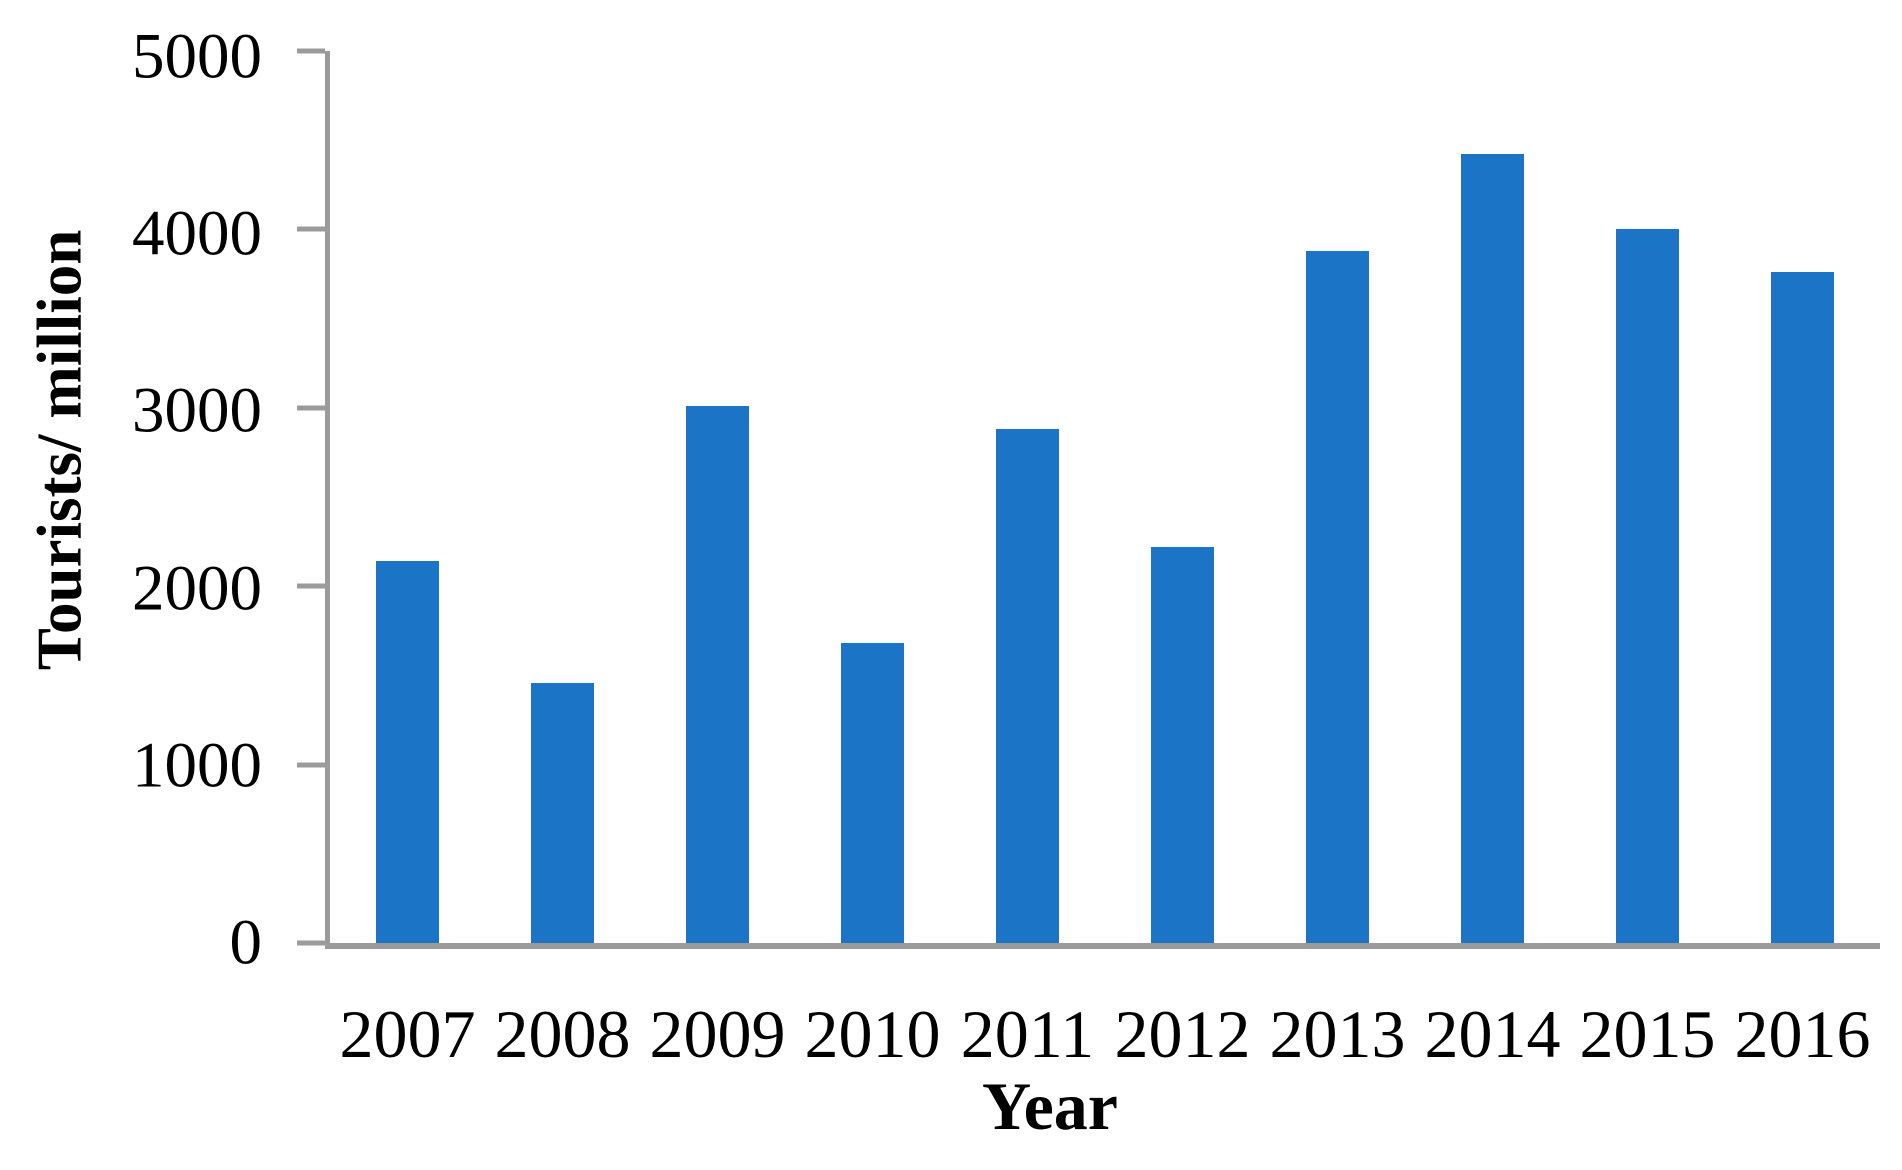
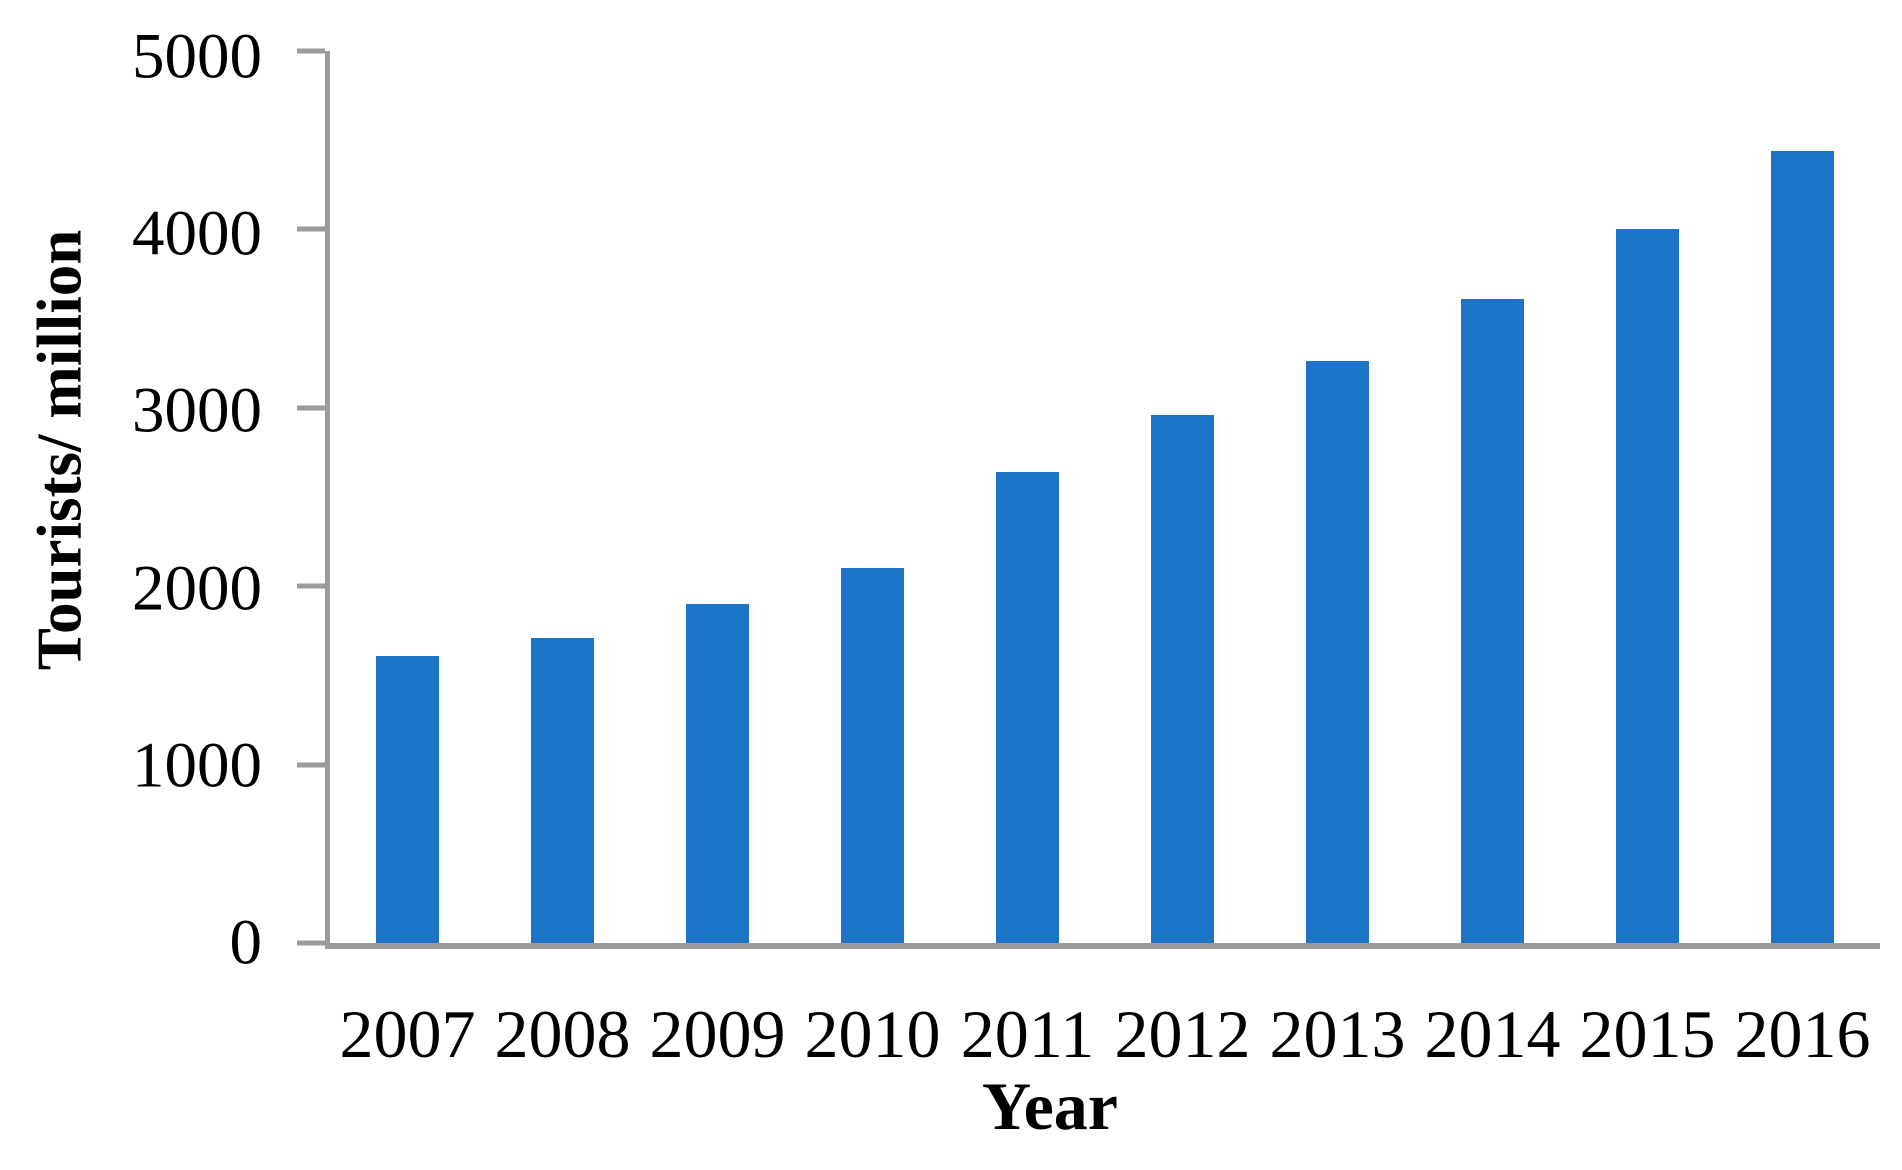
2007: 2140 -> 1610
2008: 1460 -> 1710
2009: 3010 -> 1900
2010: 1680 -> 2100
2011: 2880 -> 2640
2012: 2220 -> 2960
2013: 3880 -> 3260
2014: 4420 -> 3610
2016: 3760 -> 4440
